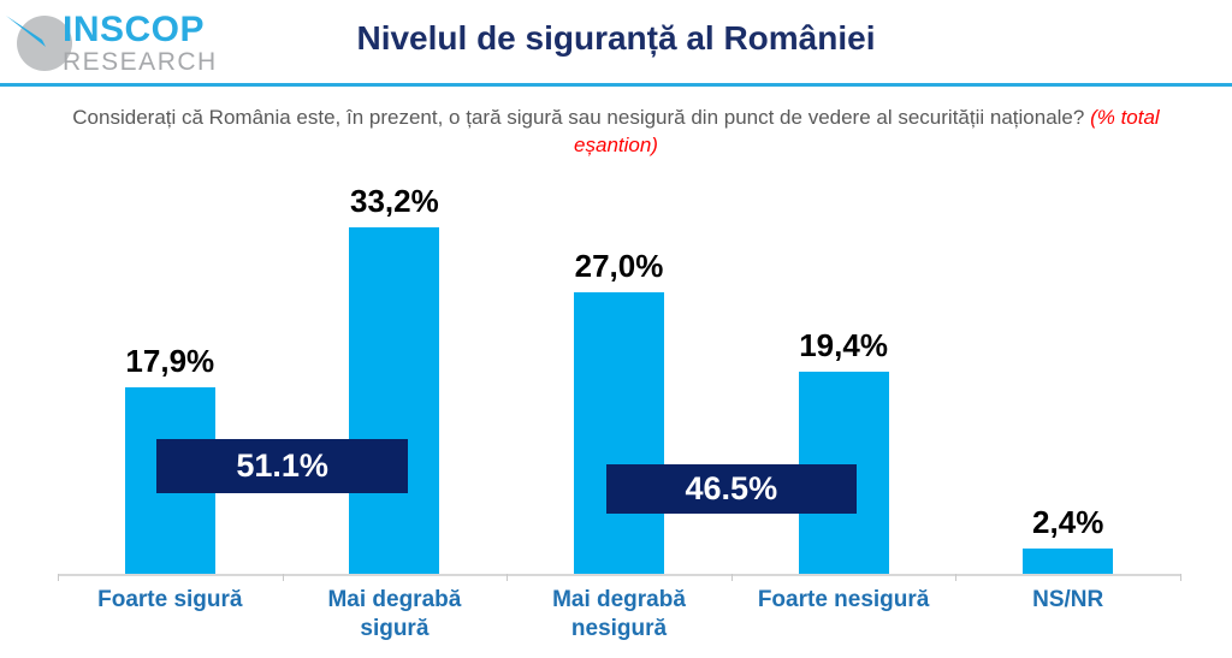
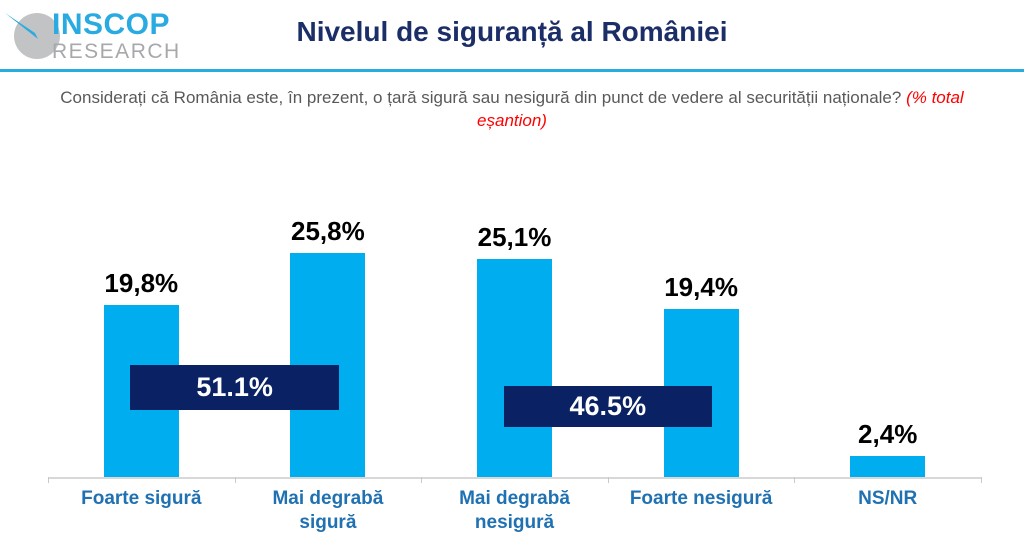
Foarte sigură: 17,9% -> 19,8%
Mai degrabă sigură: 33,2% -> 25,8%
Mai degrabă nesigură: 27,0% -> 25,1%
